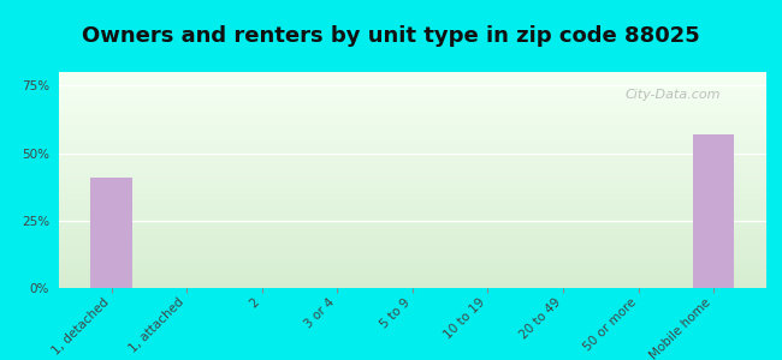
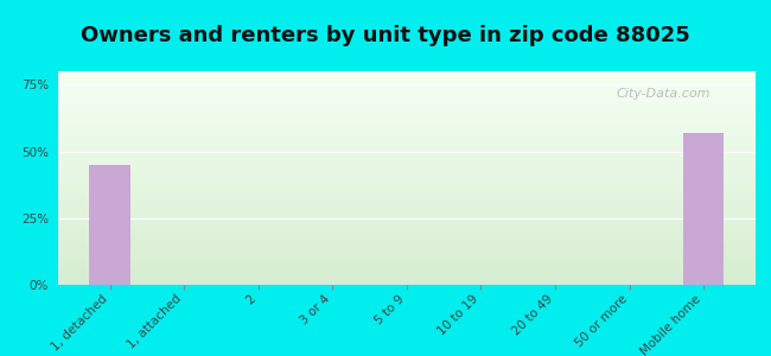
1, detached: 41% -> 45%
